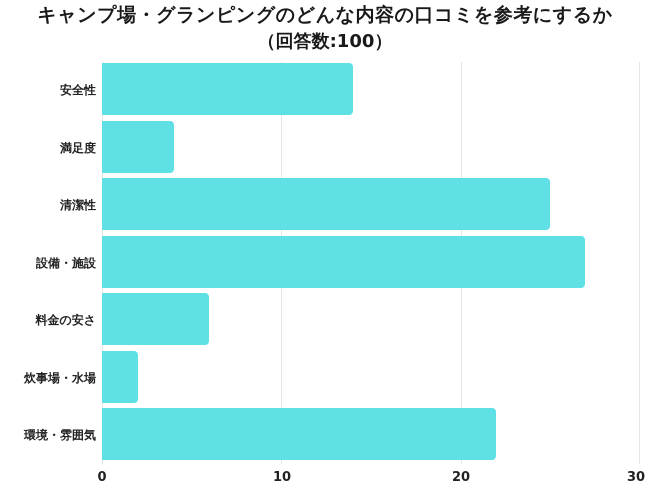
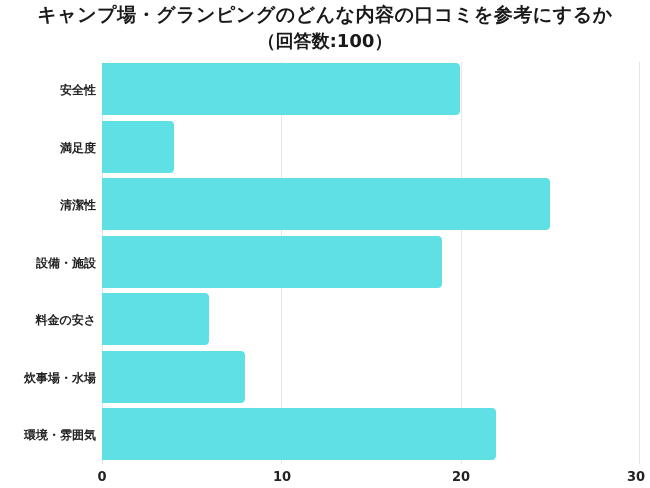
安全性: 14 -> 20
設備・施設: 27 -> 19
炊事場・水場: 2 -> 8
